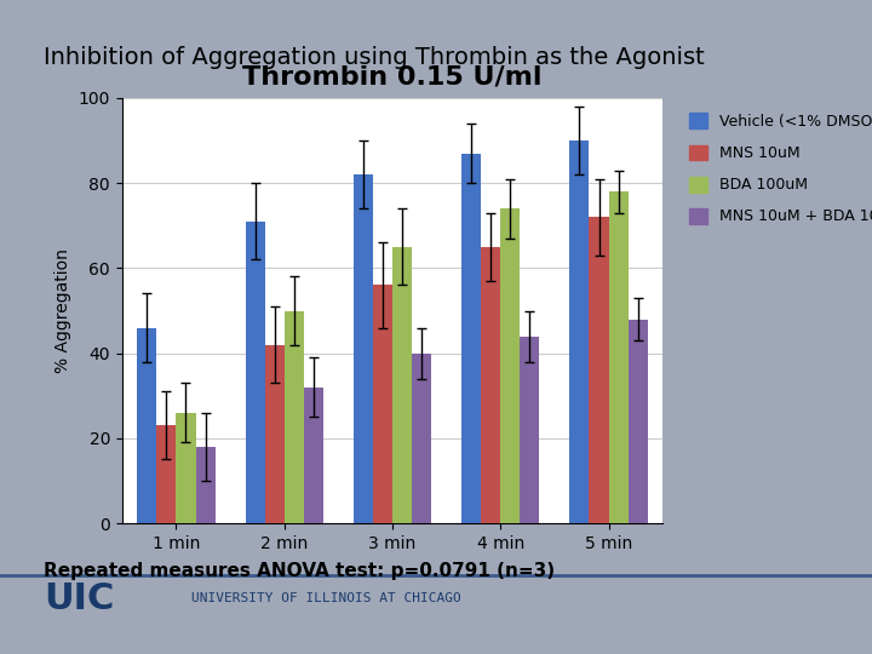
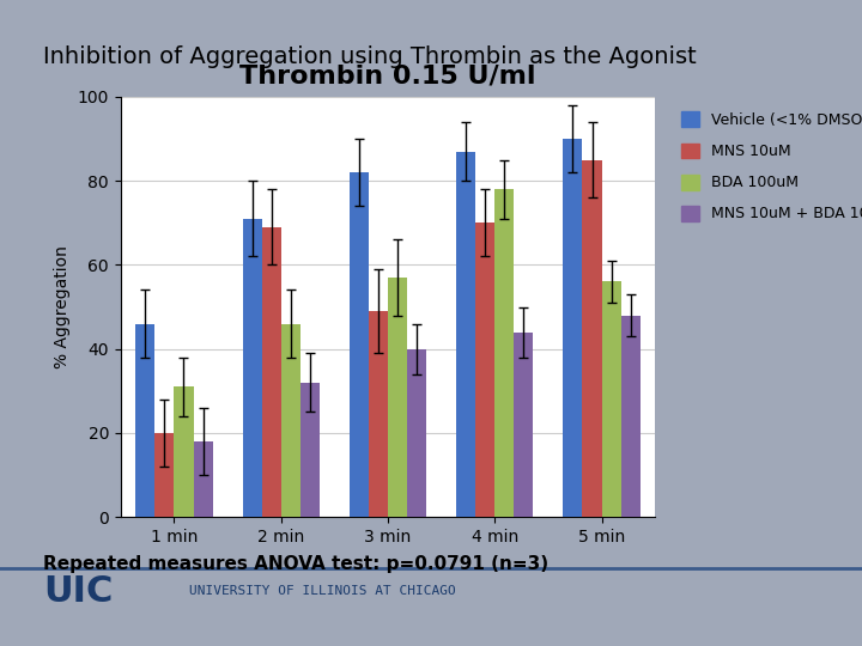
MNS 10uM/1 min: 23 -> 20
BDA 100uM/1 min: 26 -> 31
MNS 10uM/2 min: 42 -> 69
BDA 100uM/2 min: 50 -> 46
MNS 10uM/3 min: 56 -> 49
BDA 100uM/3 min: 65 -> 57
MNS 10uM/4 min: 65 -> 70
BDA 100uM/4 min: 74 -> 78
MNS 10uM/5 min: 72 -> 85
BDA 100uM/5 min: 78 -> 56
